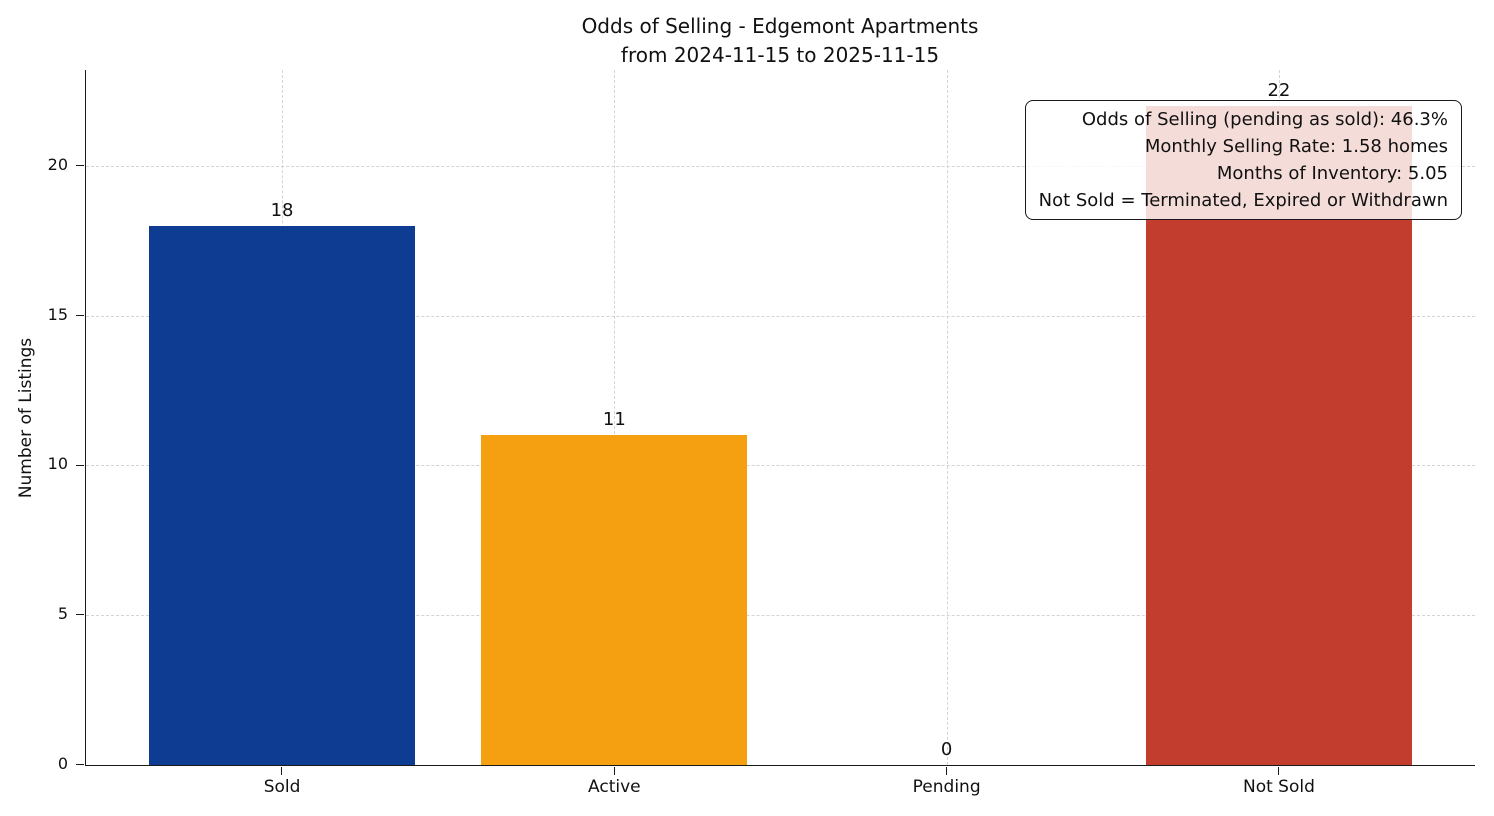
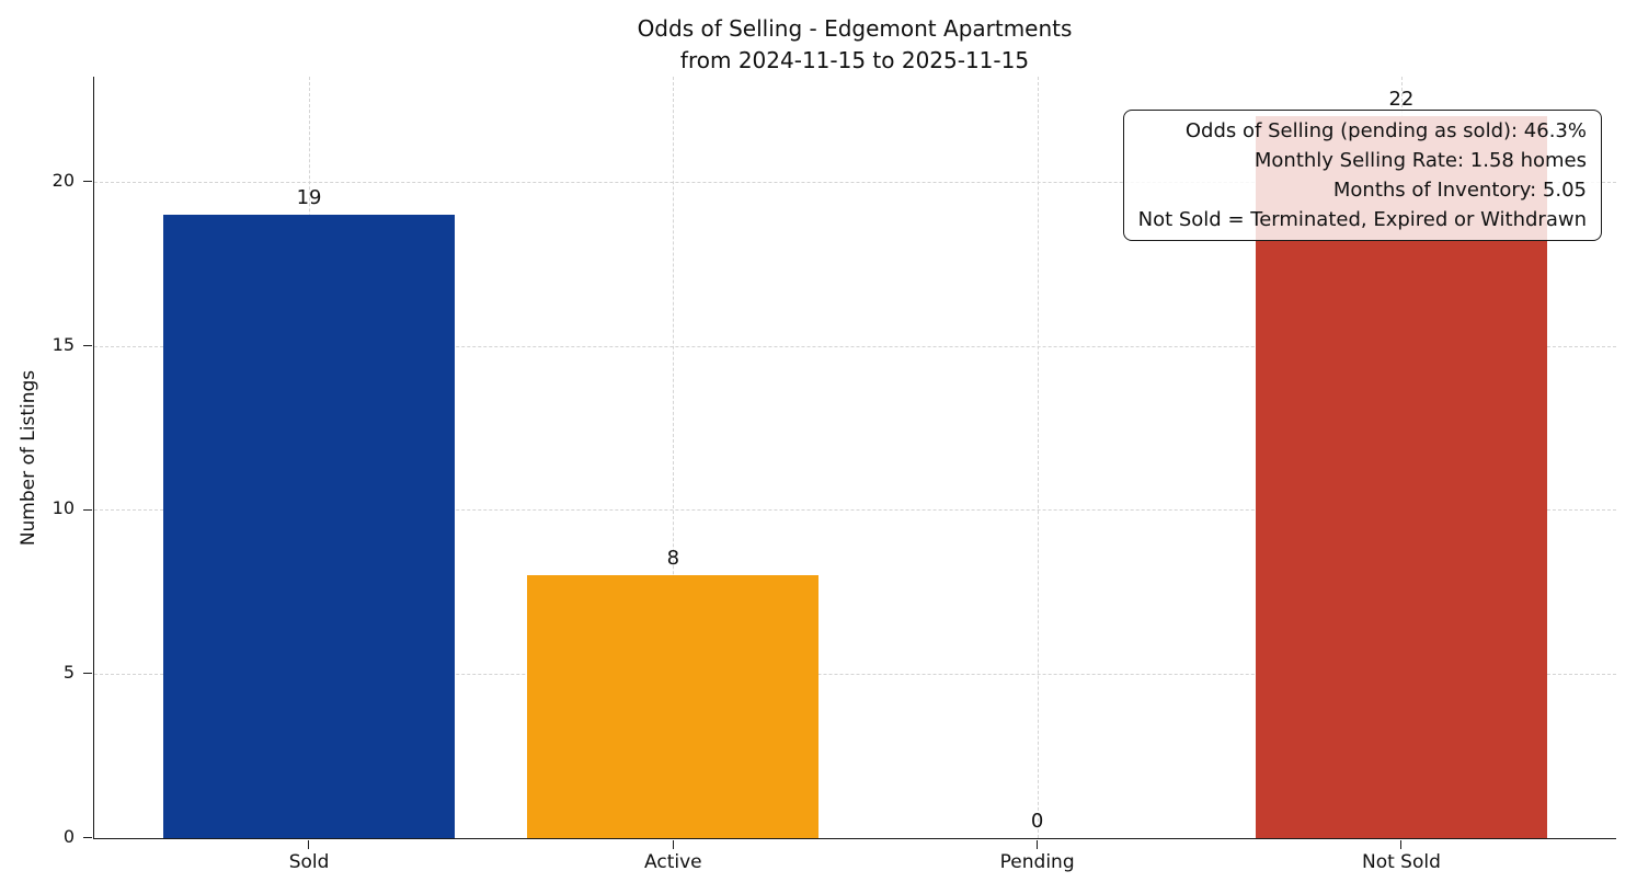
Sold: 18 -> 19
Active: 11 -> 8
